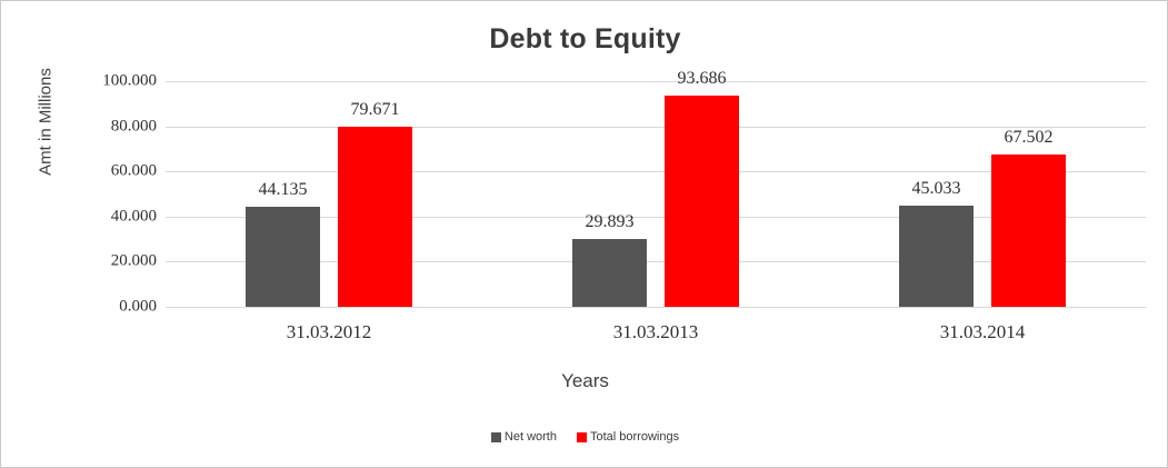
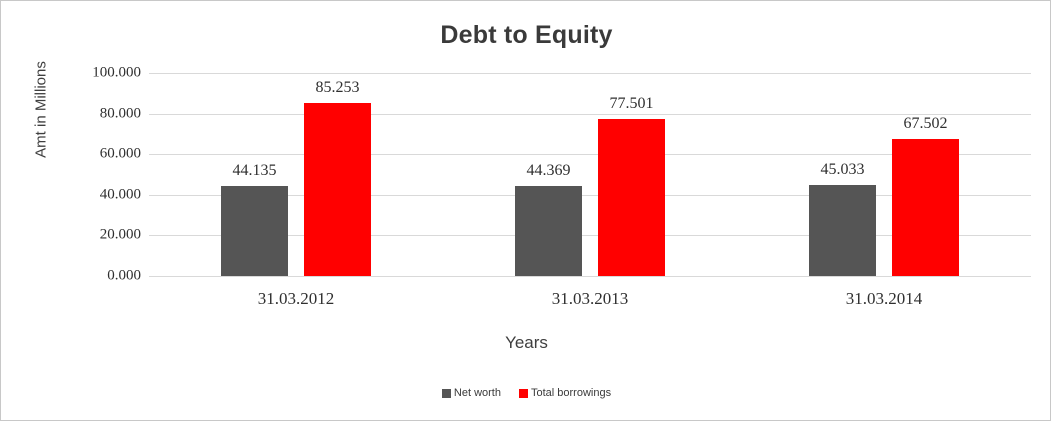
Total borrowings/31.03.2012: 79.671 -> 85.253
Net worth/31.03.2013: 29.893 -> 44.369
Total borrowings/31.03.2013: 93.686 -> 77.501
